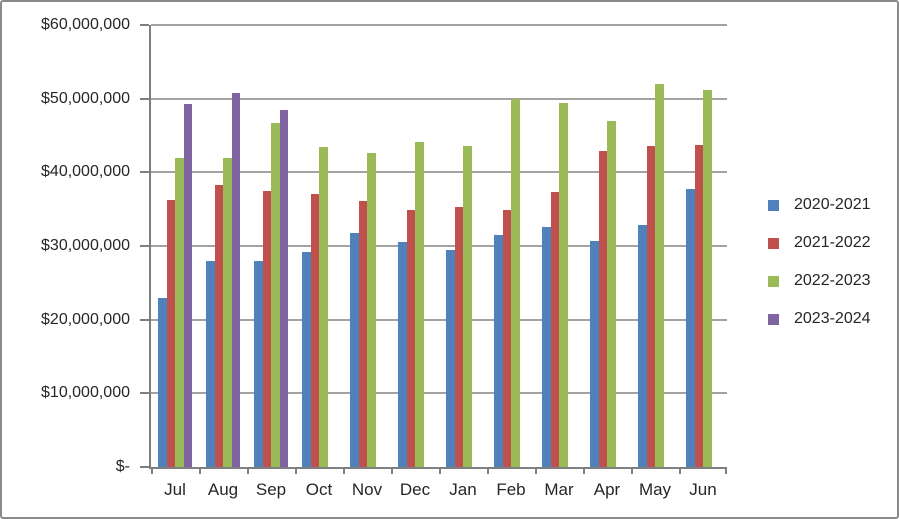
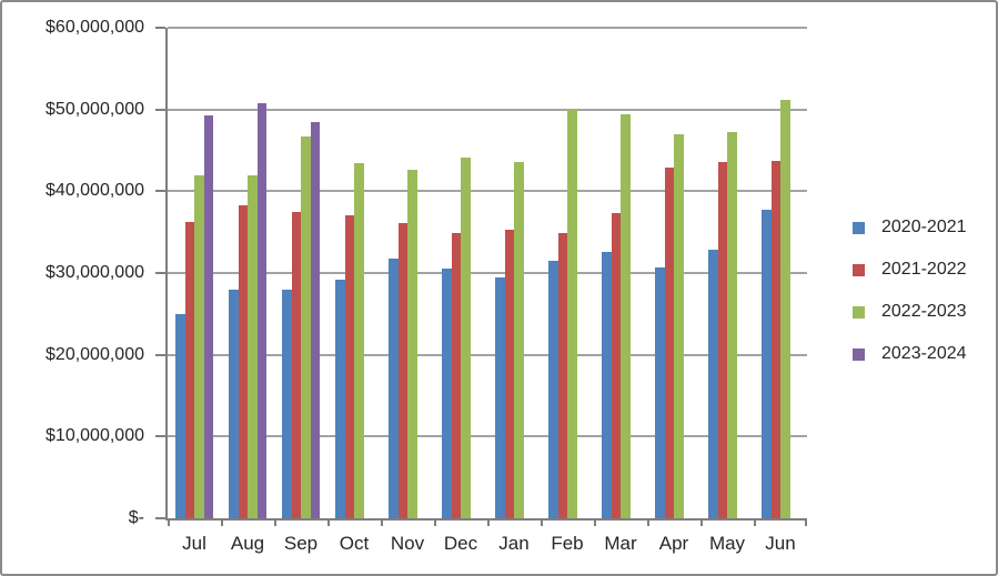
2020-2021/Jul: $23000000 -> $25000000
2022-2023/May: $52000000 -> $47000000
